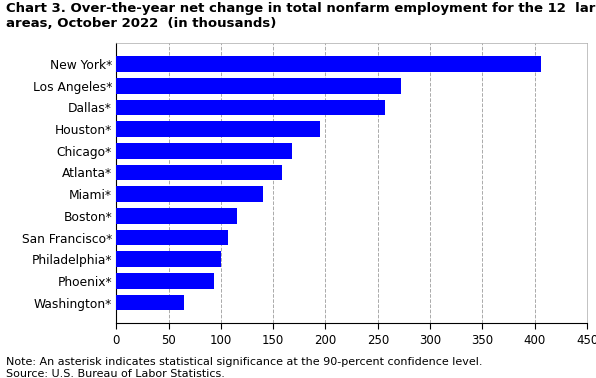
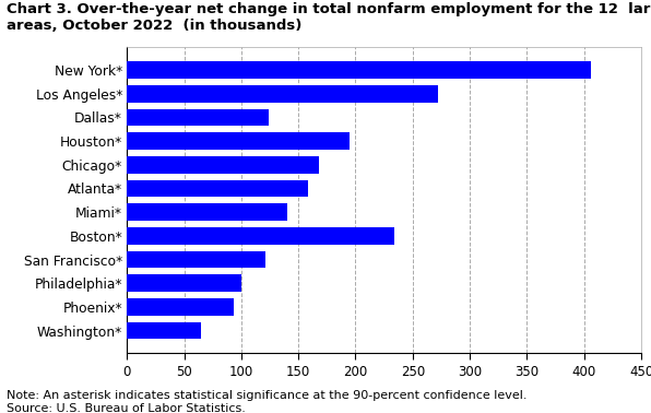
Dallas*: 257 -> 124
Boston*: 115 -> 234
San Francisco*: 107 -> 121
